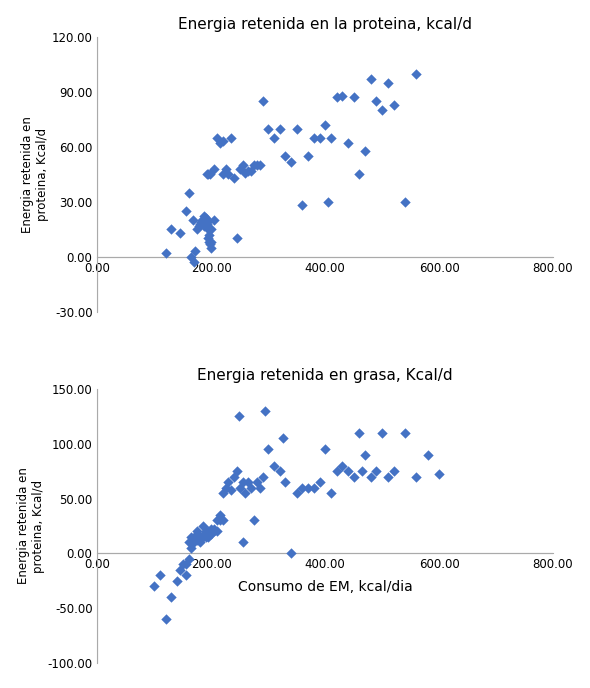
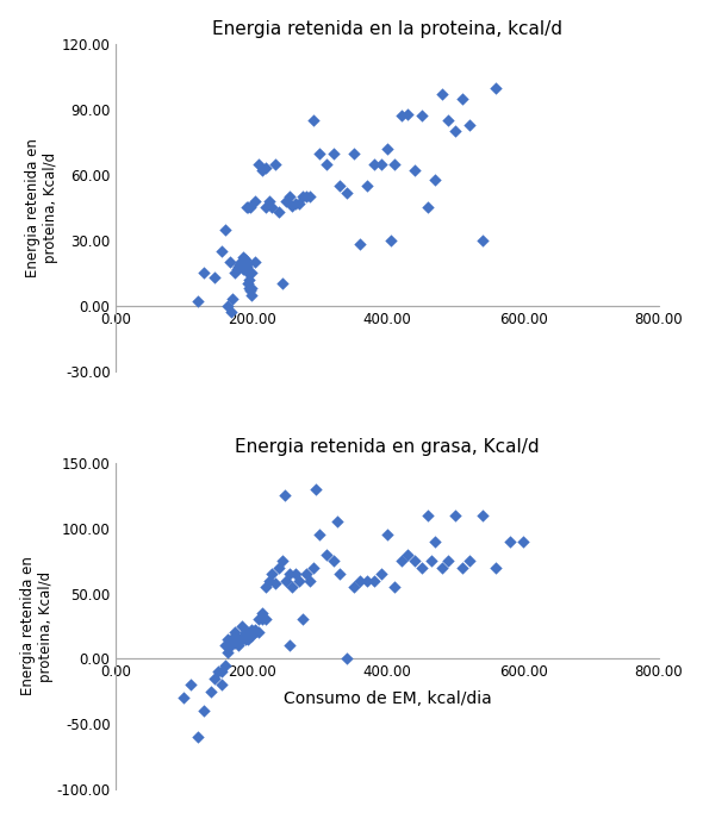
Energia retenida en grasa, Kcal/d/600.00: 72 -> 90
